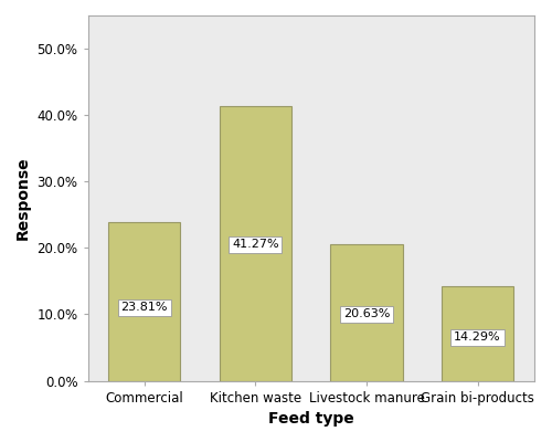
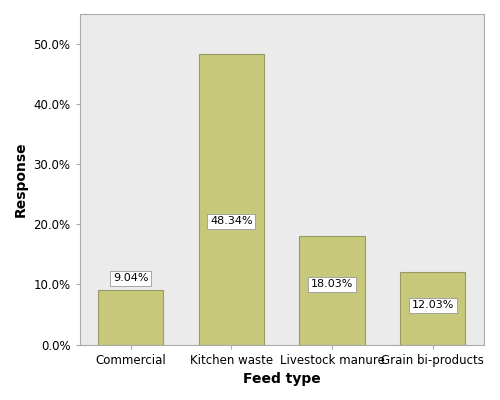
Commercial: 23.81% -> 9.04%
Kitchen waste: 41.27% -> 48.34%
Livestock manure: 20.63% -> 18.03%
Grain bi-products: 14.29% -> 12.03%
